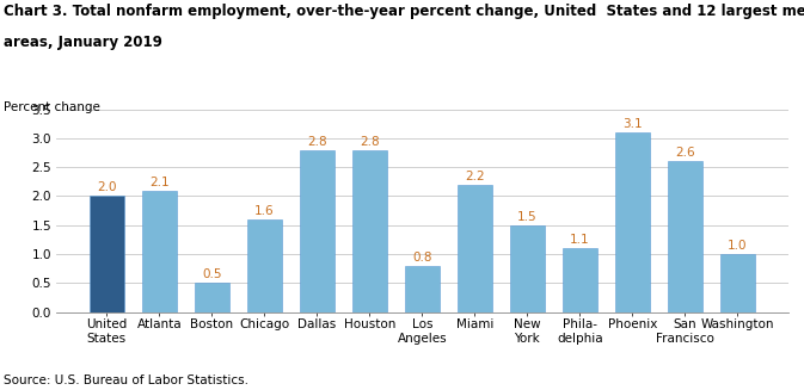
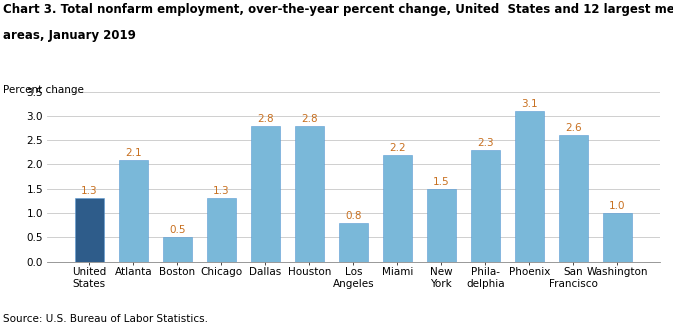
United States: 2.0 -> 1.3
Chicago: 1.6 -> 1.3
Phila- delphia: 1.1 -> 2.3
